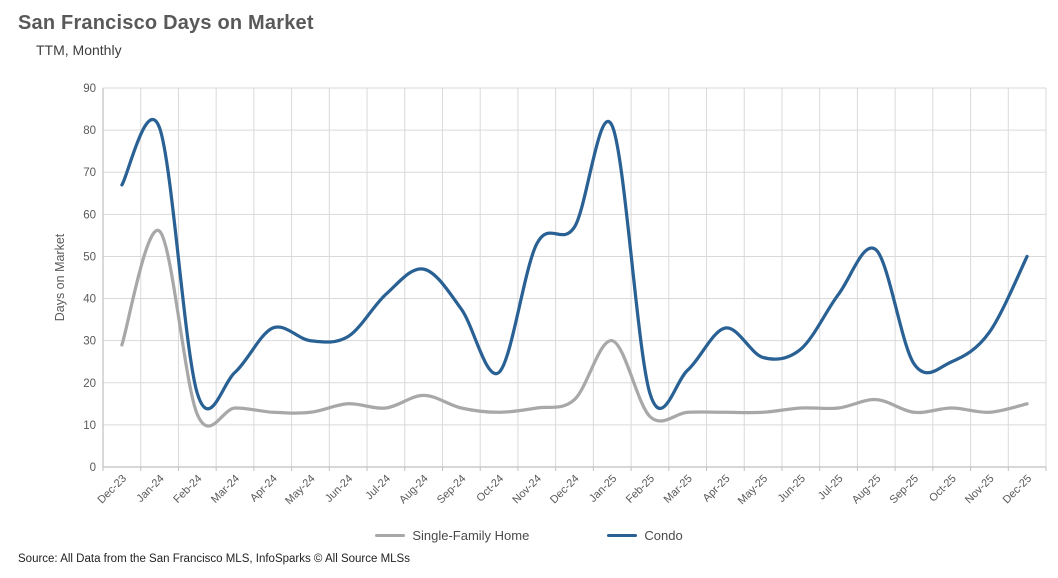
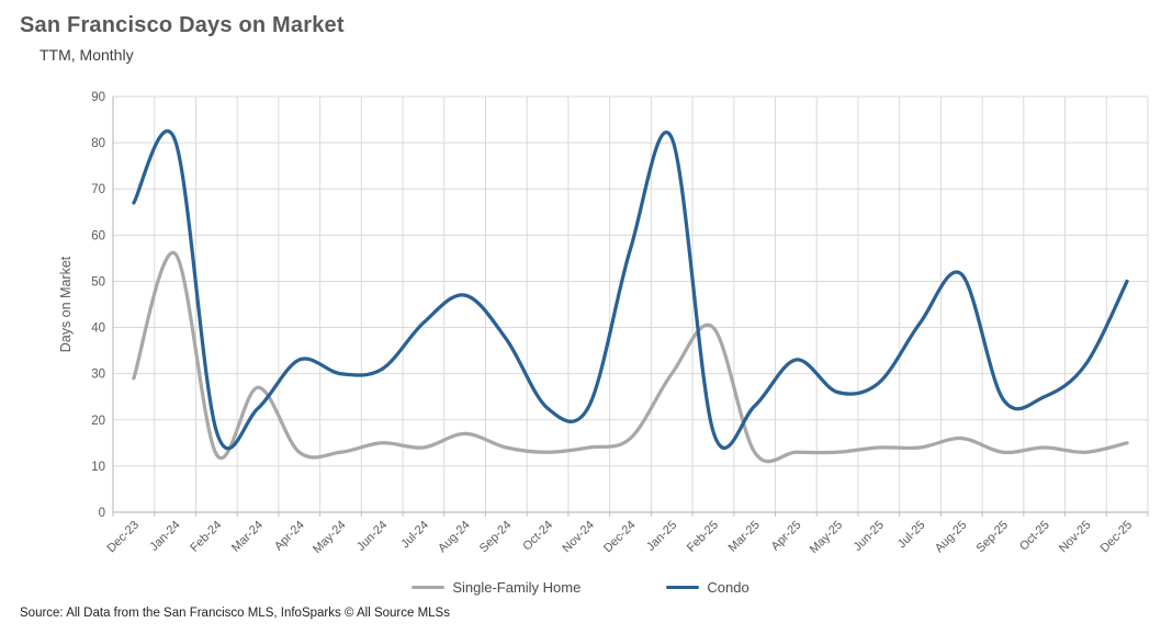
Single-Family Home/Mar-24: 14 -> 27
Condo/Nov-24: 53 -> 23
Single-Family Home/Feb-25: 12 -> 40
